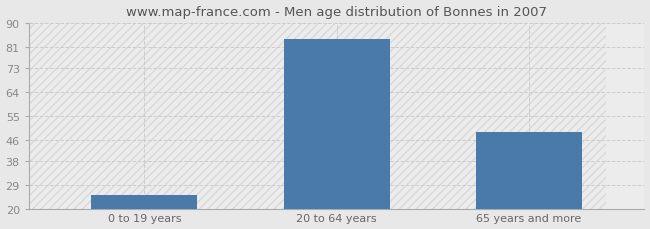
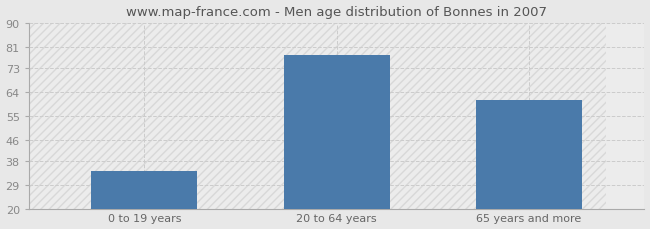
0 to 19 years: 25 -> 34
20 to 64 years: 84 -> 78
65 years and more: 49 -> 61
